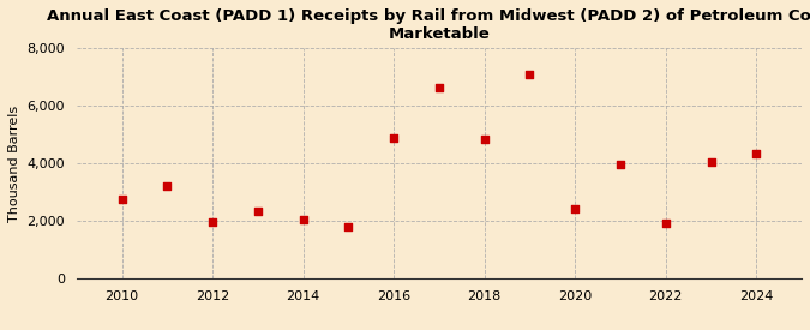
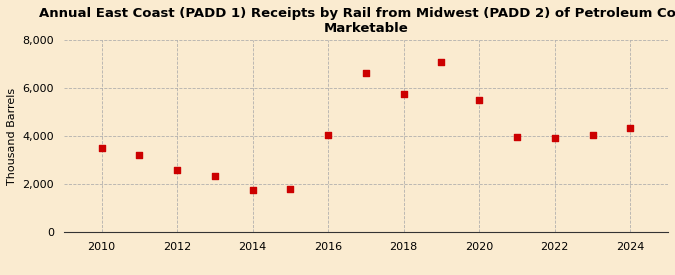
2010: 2,750 -> 3,500
2012: 1,950 -> 2,600
2014: 2,050 -> 1,750
2016: 4,900 -> 4,050
2018: 4,850 -> 5,750
2020: 2,400 -> 5,500
2022: 1,900 -> 3,900
